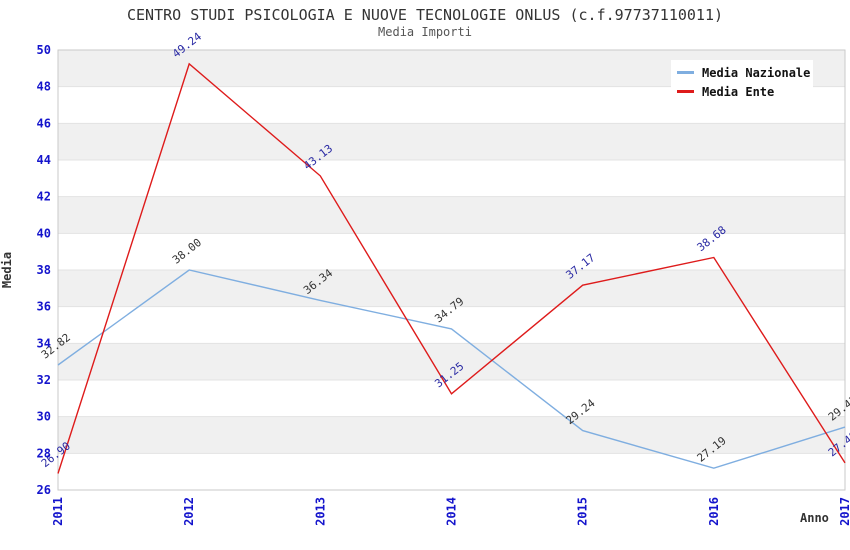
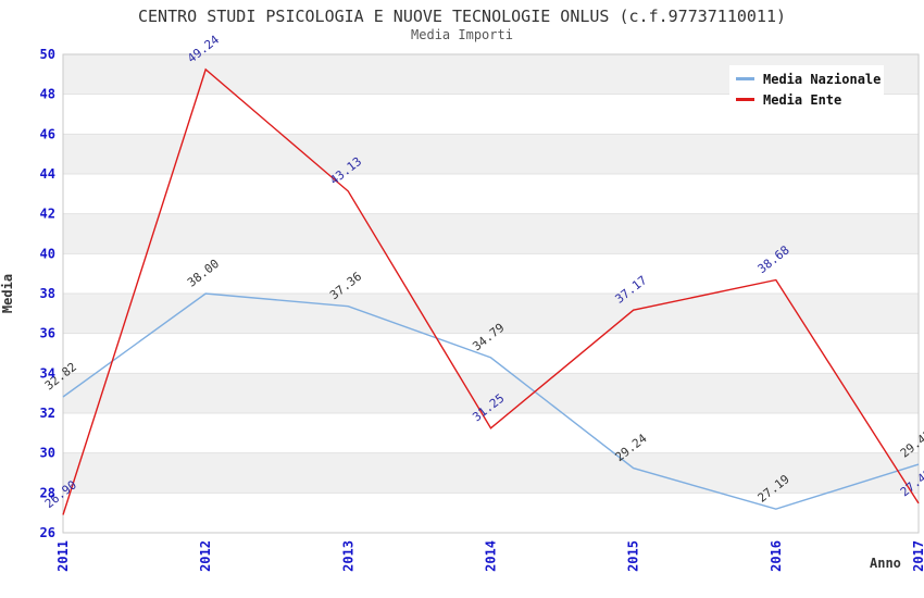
Media Nazionale/2013: 36.34 -> 37.36
